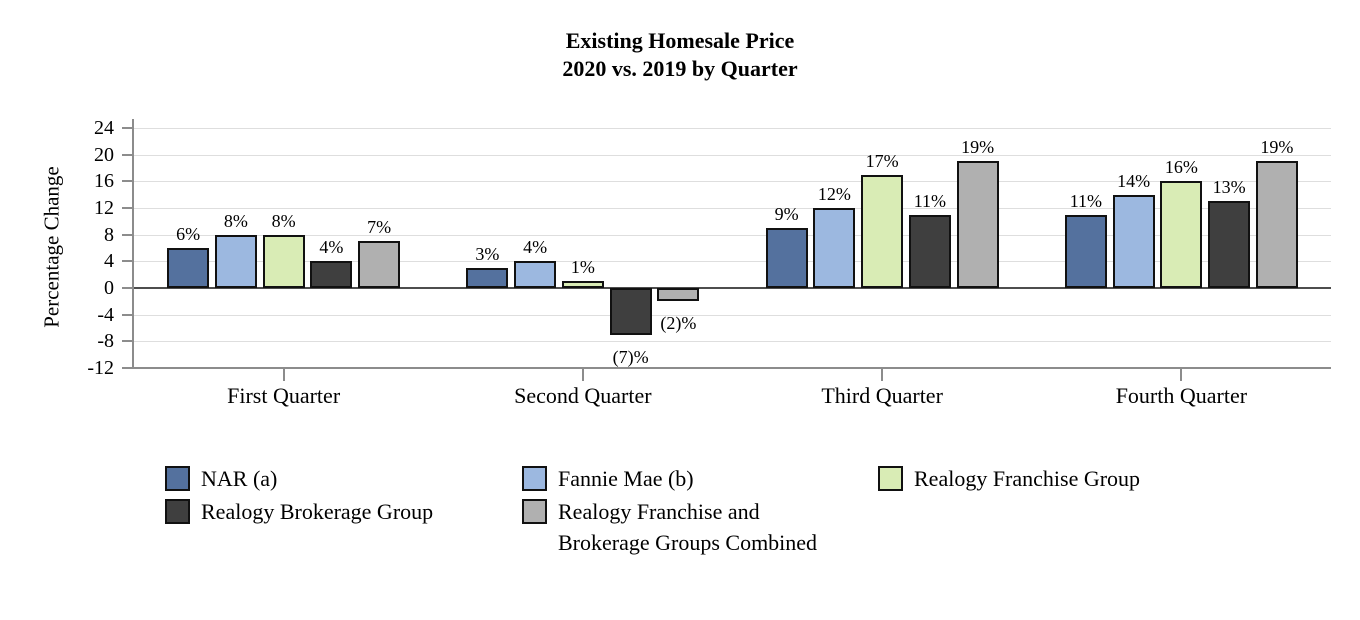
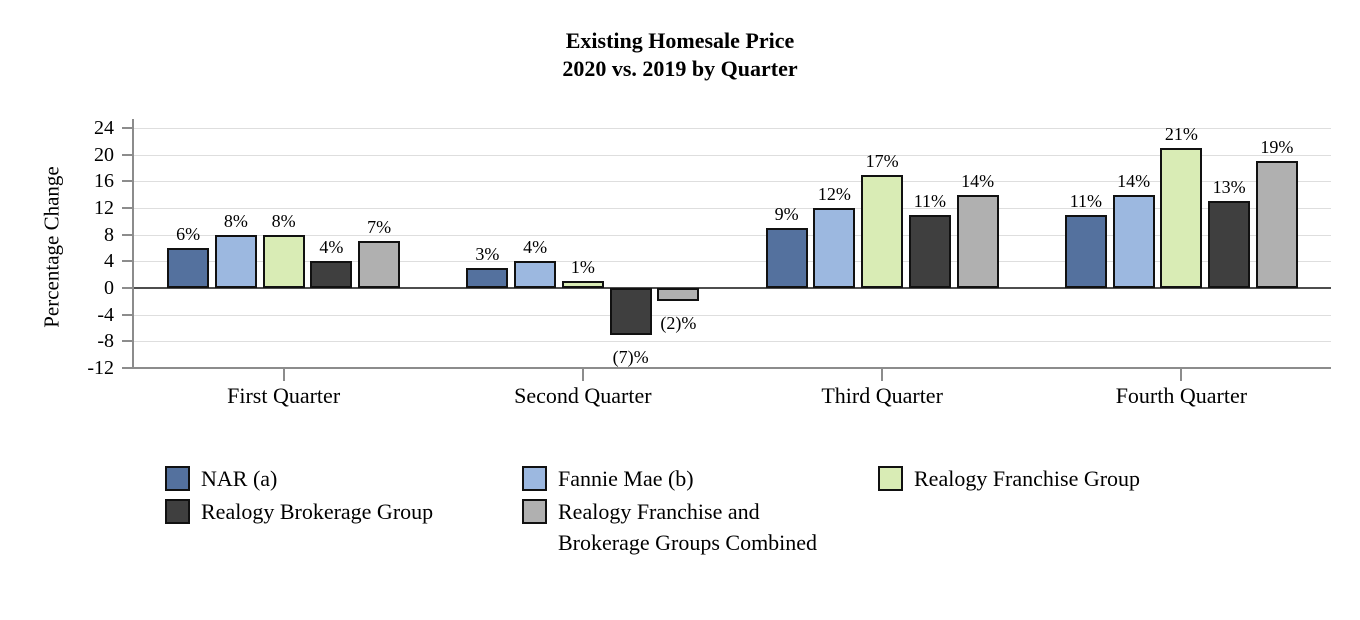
Realogy Franchise and Brokerage Groups Combined/Third Quarter: 19% -> 14%
Realogy Franchise Group/Fourth Quarter: 16% -> 21%
